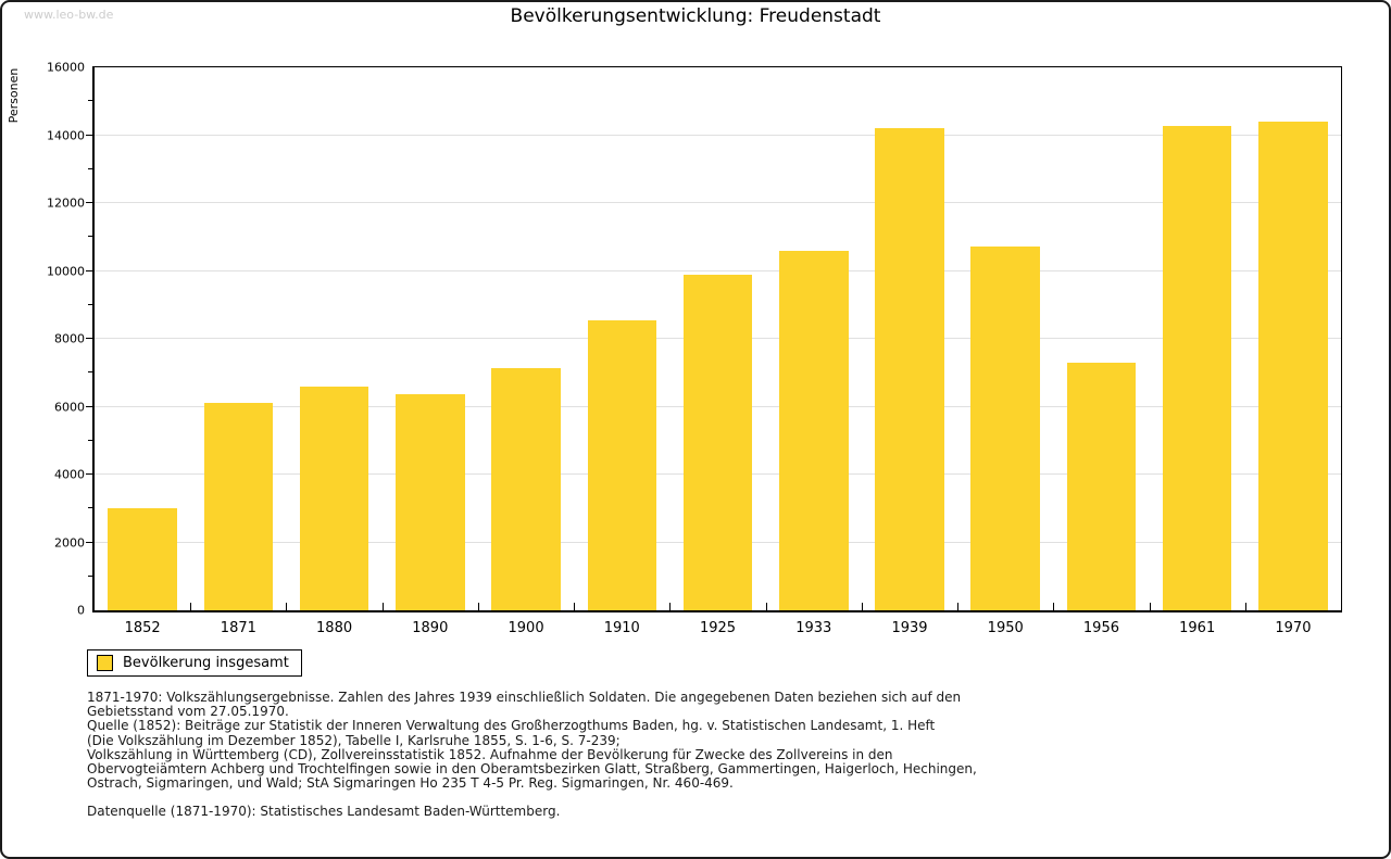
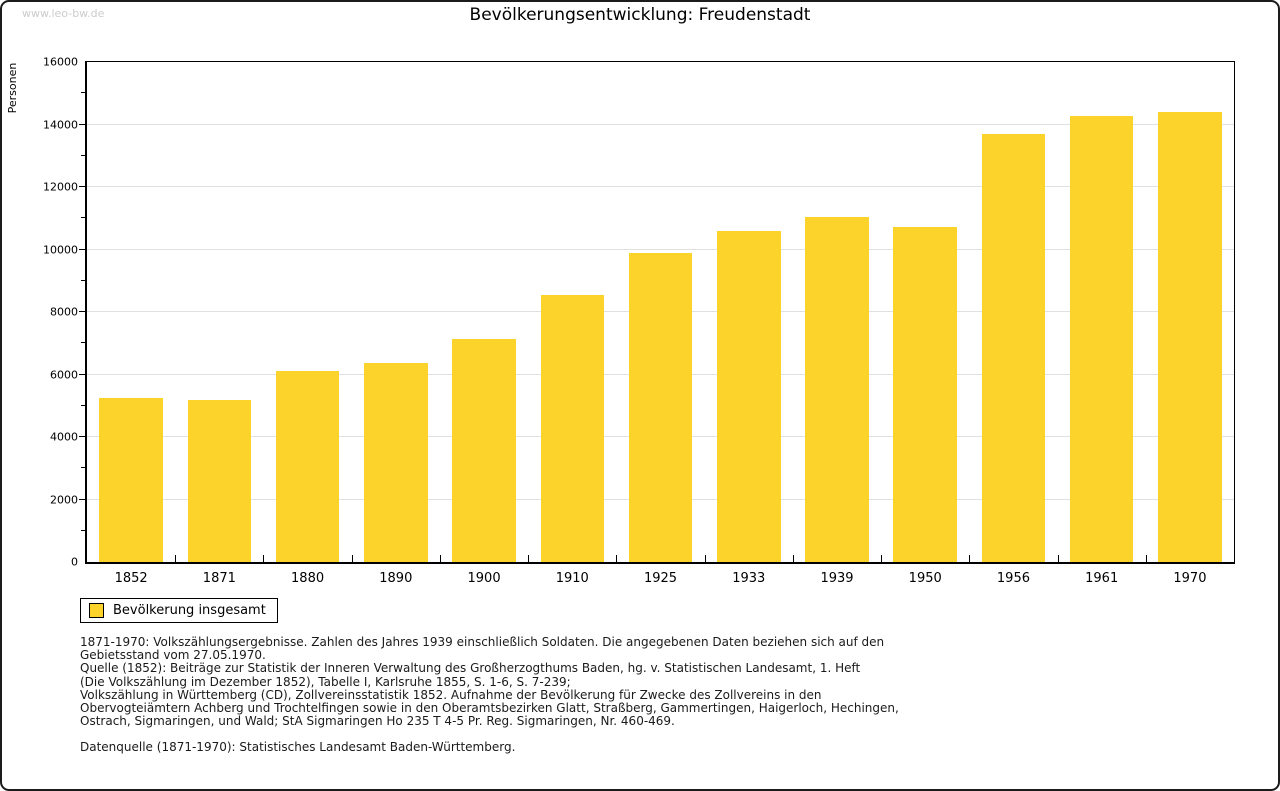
1852: 3000 -> 5200
1871: 6100 -> 5200
1880: 6600 -> 6100
1939: 14200 -> 11000
1956: 7300 -> 13700
